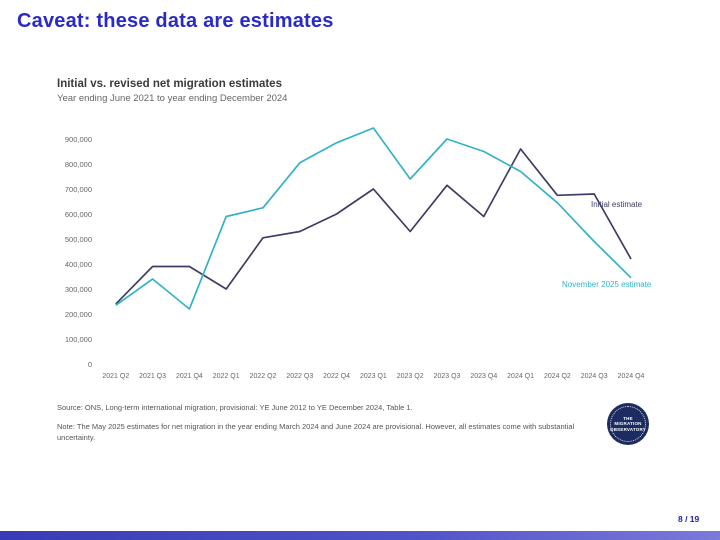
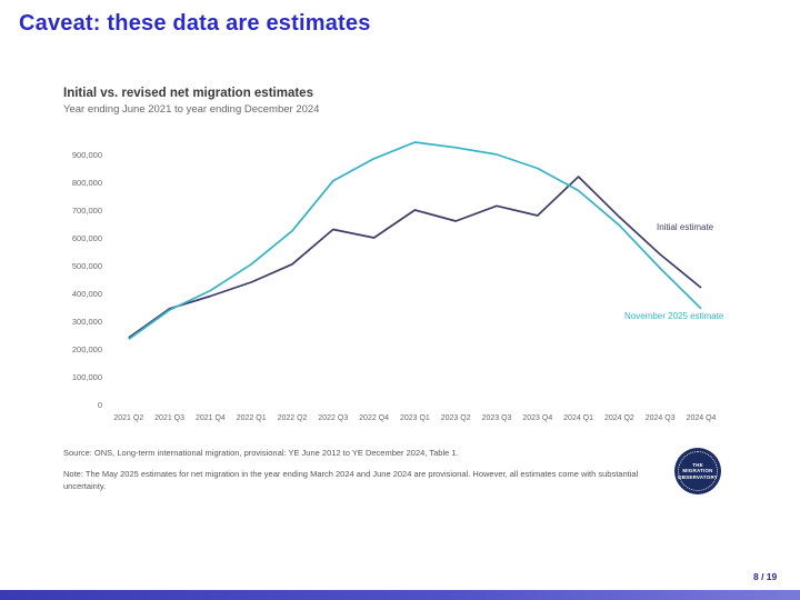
Initial estimate/2021 Q3: 390000 -> 340000
November 2025 estimate/2021 Q4: 220000 -> 410000
Initial estimate/2022 Q1: 300000 -> 440000
November 2025 estimate/2022 Q1: 590000 -> 500000
Initial estimate/2022 Q3: 530000 -> 630000
Initial estimate/2023 Q2: 530000 -> 660000
November 2025 estimate/2023 Q2: 740000 -> 920000
Initial estimate/2023 Q4: 590000 -> 680000
Initial estimate/2024 Q1: 860000 -> 820000
Initial estimate/2024 Q3: 680000 -> 540000
